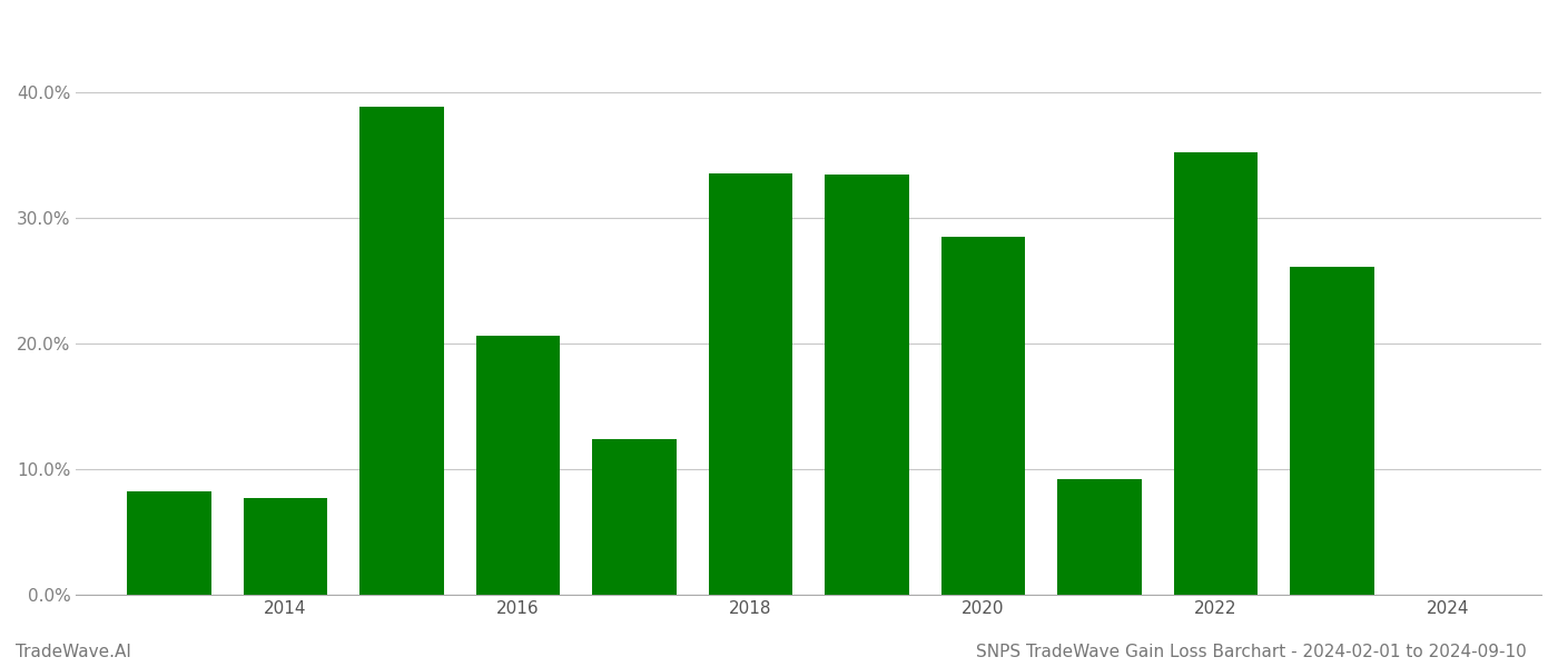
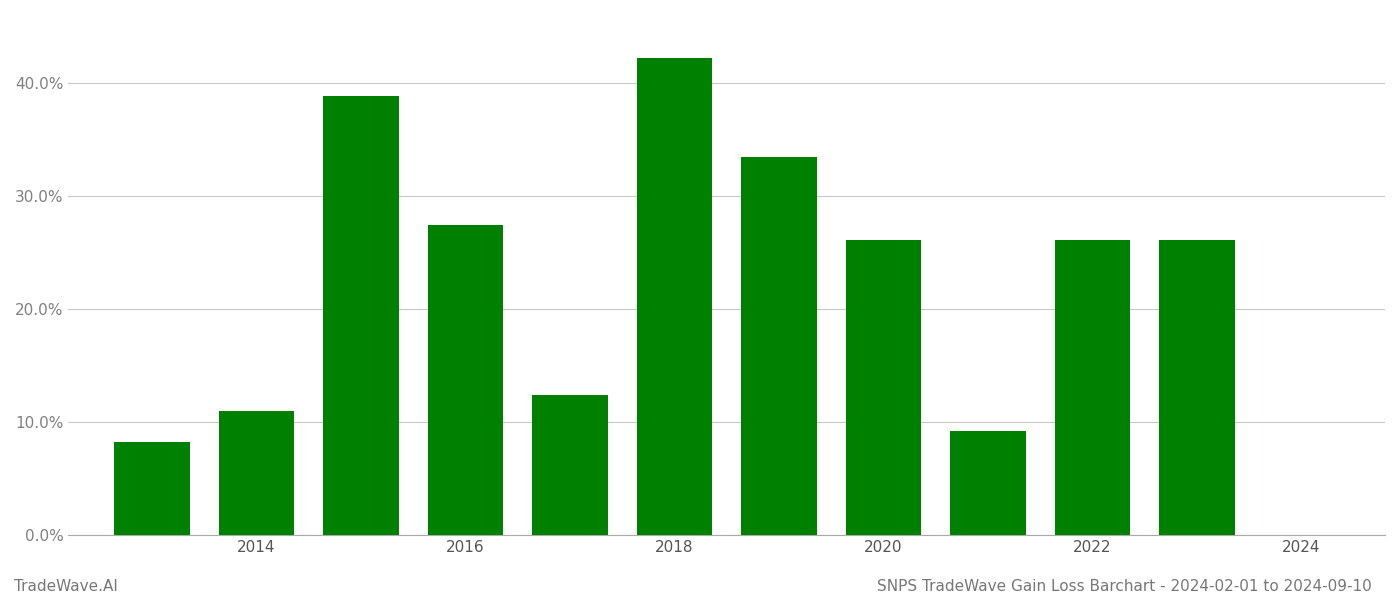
2014: 7.7% -> 11.0%
2016: 20.6% -> 27.4%
2018: 33.5% -> 42.2%
2020: 28.5% -> 26.1%
2022: 35.2% -> 26.1%
